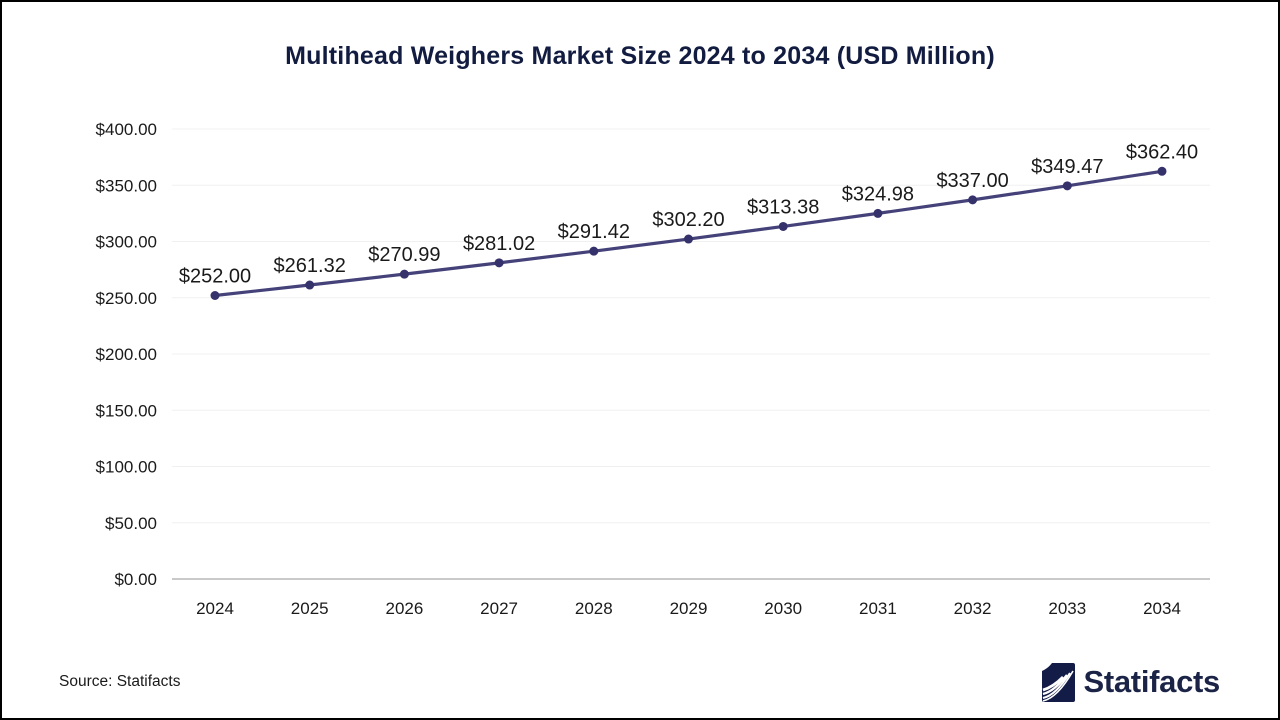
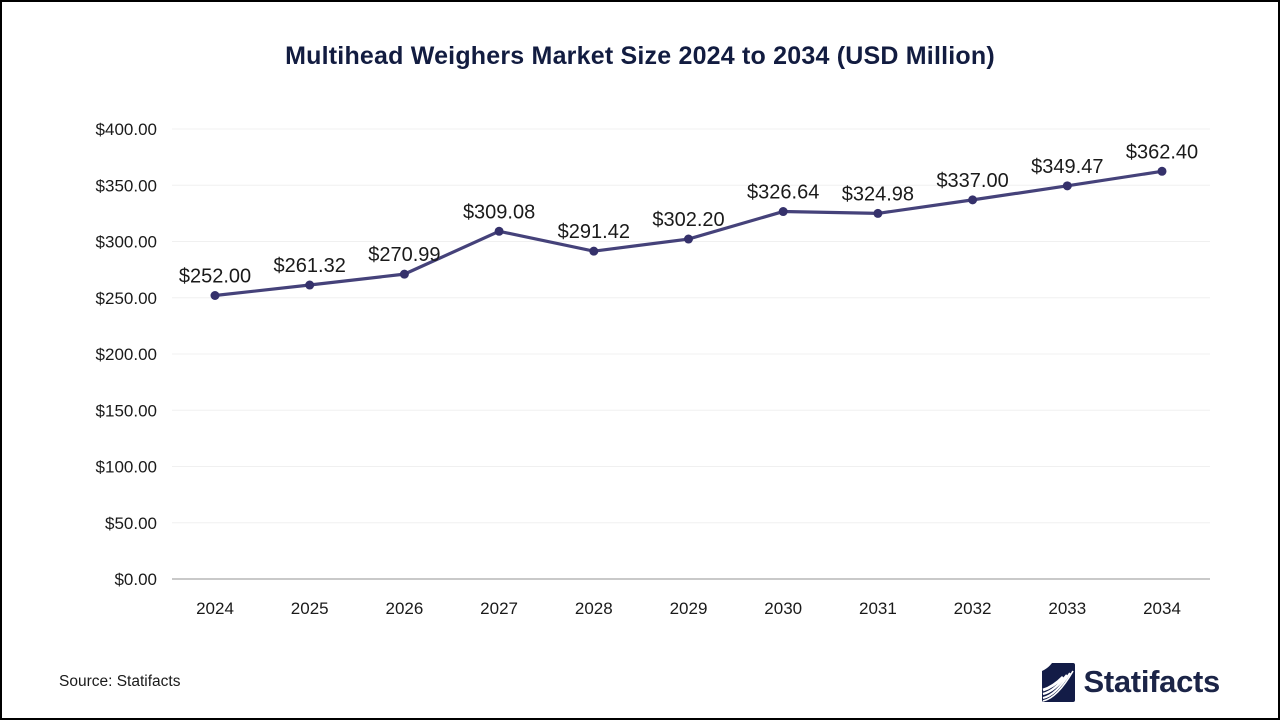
2027: $281.02 -> $309.08
2030: $313.38 -> $326.64
